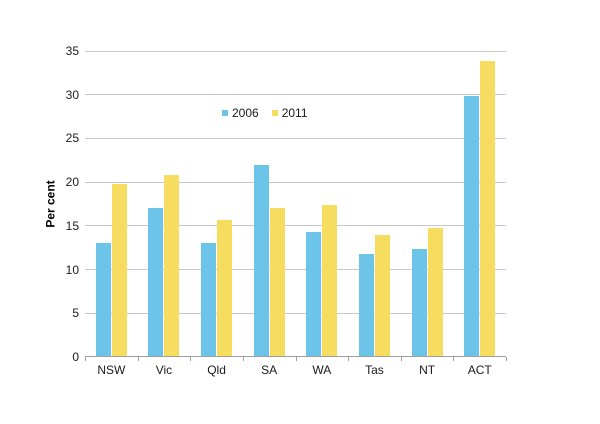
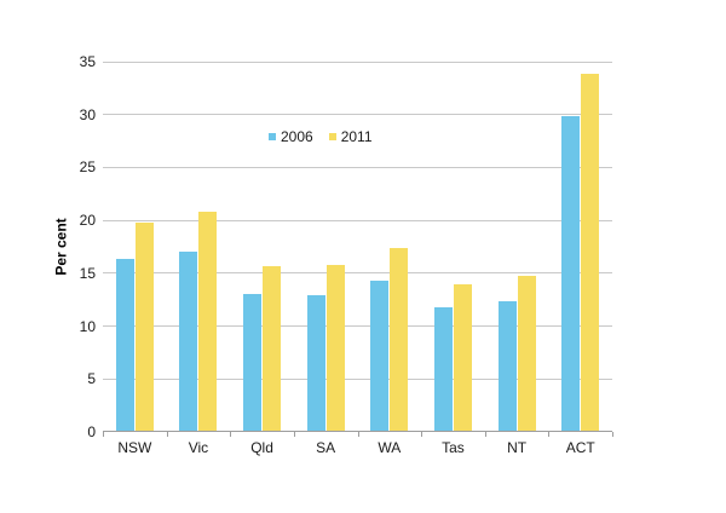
2006/NSW: 13 -> 16
2006/SA: 22 -> 13
2011/SA: 17 -> 16
